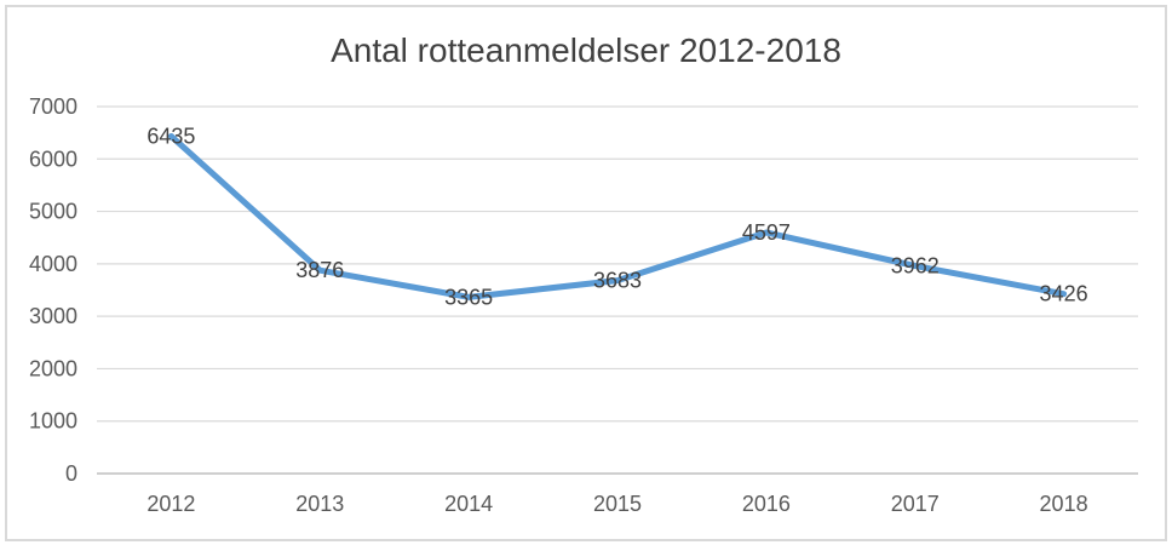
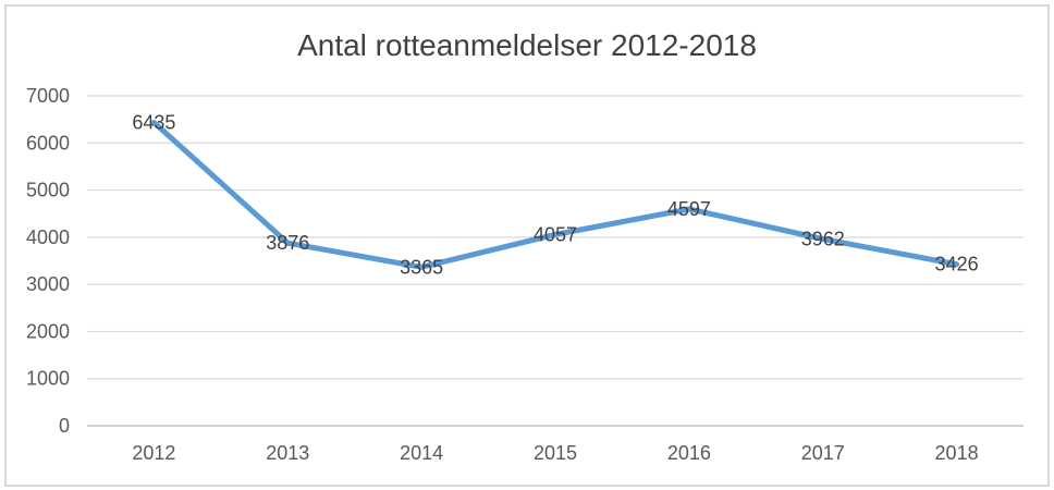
2015: 3683 -> 4057
